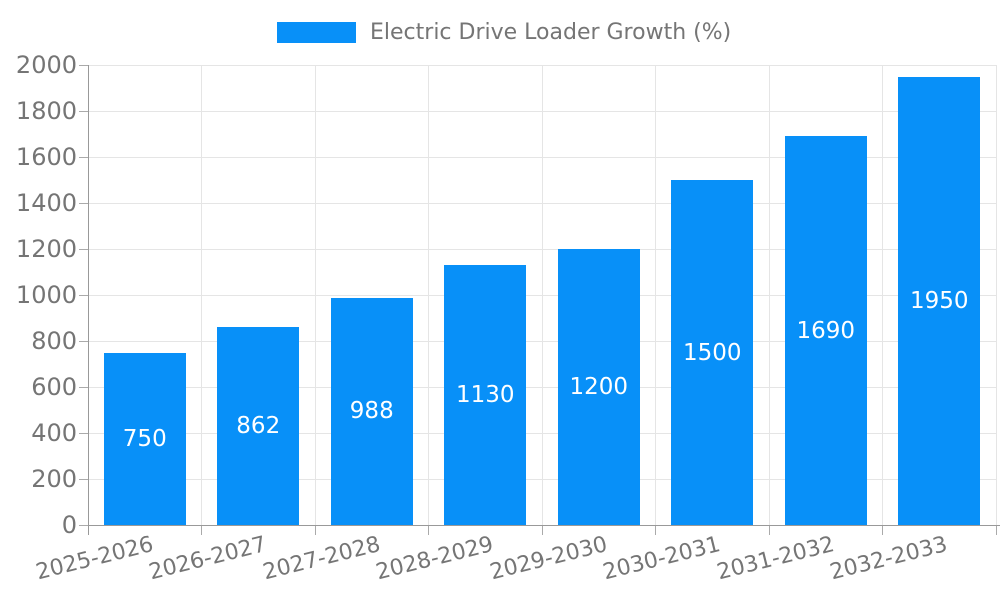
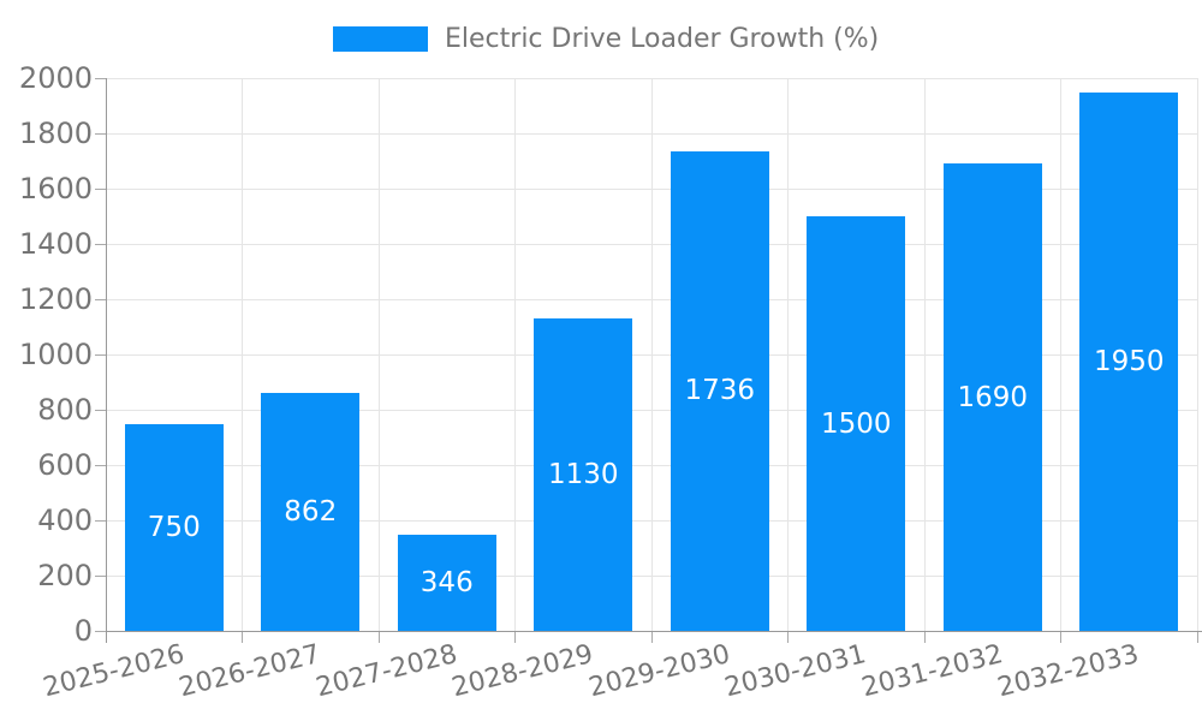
2027-2028: 988 -> 346
2029-2030: 1200 -> 1736
